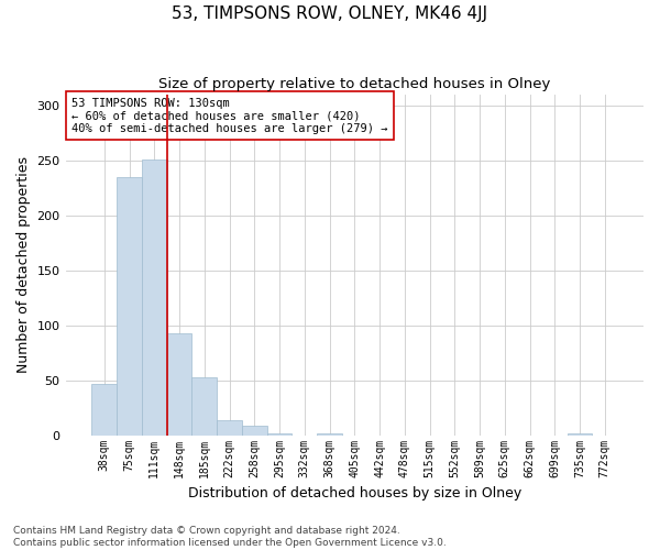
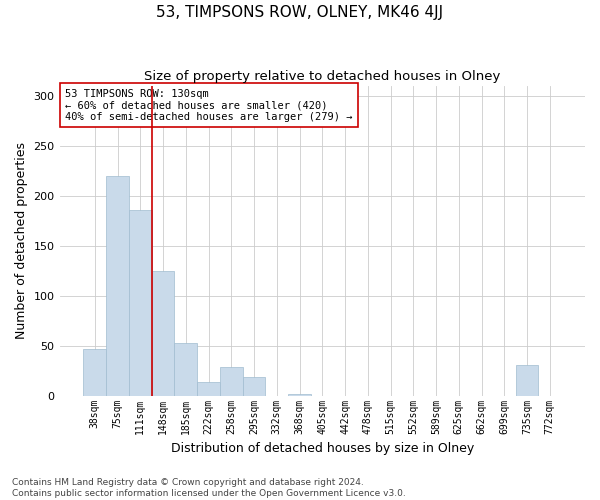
75sqm: 235 -> 220
111sqm: 251 -> 186
148sqm: 93 -> 125
258sqm: 9 -> 29
295sqm: 2 -> 19
735sqm: 2 -> 31
